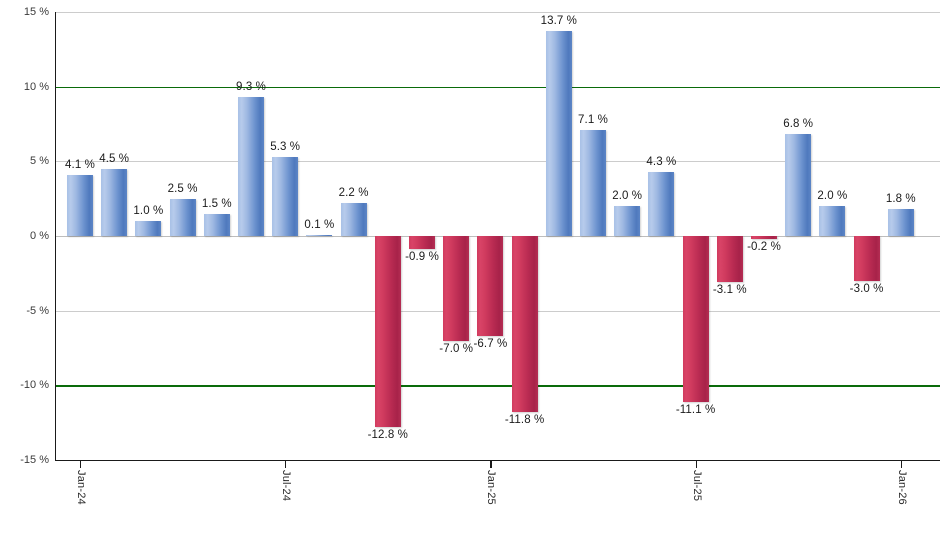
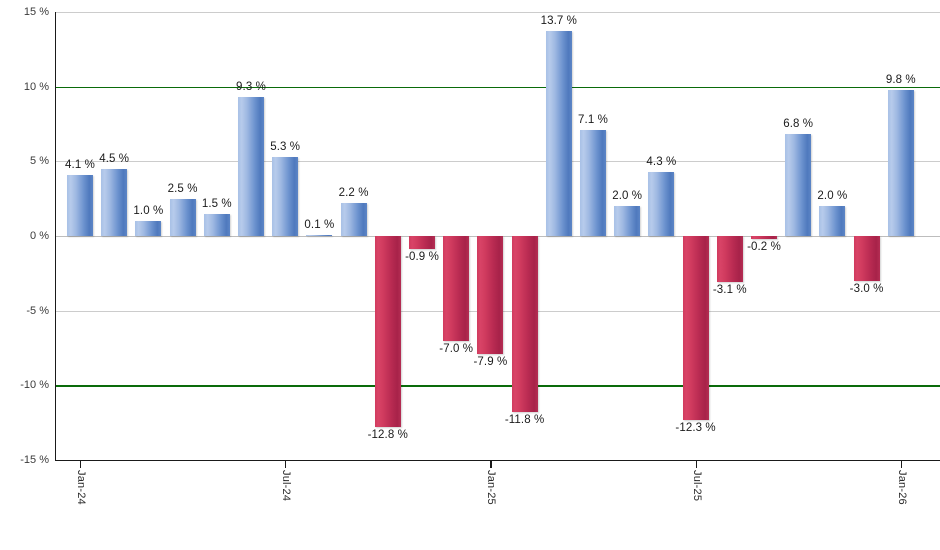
Jan-25: -6.7 -> -7.9
Jul-25: -11.1 -> -12.3
Jan-26: 1.8 -> 9.8
